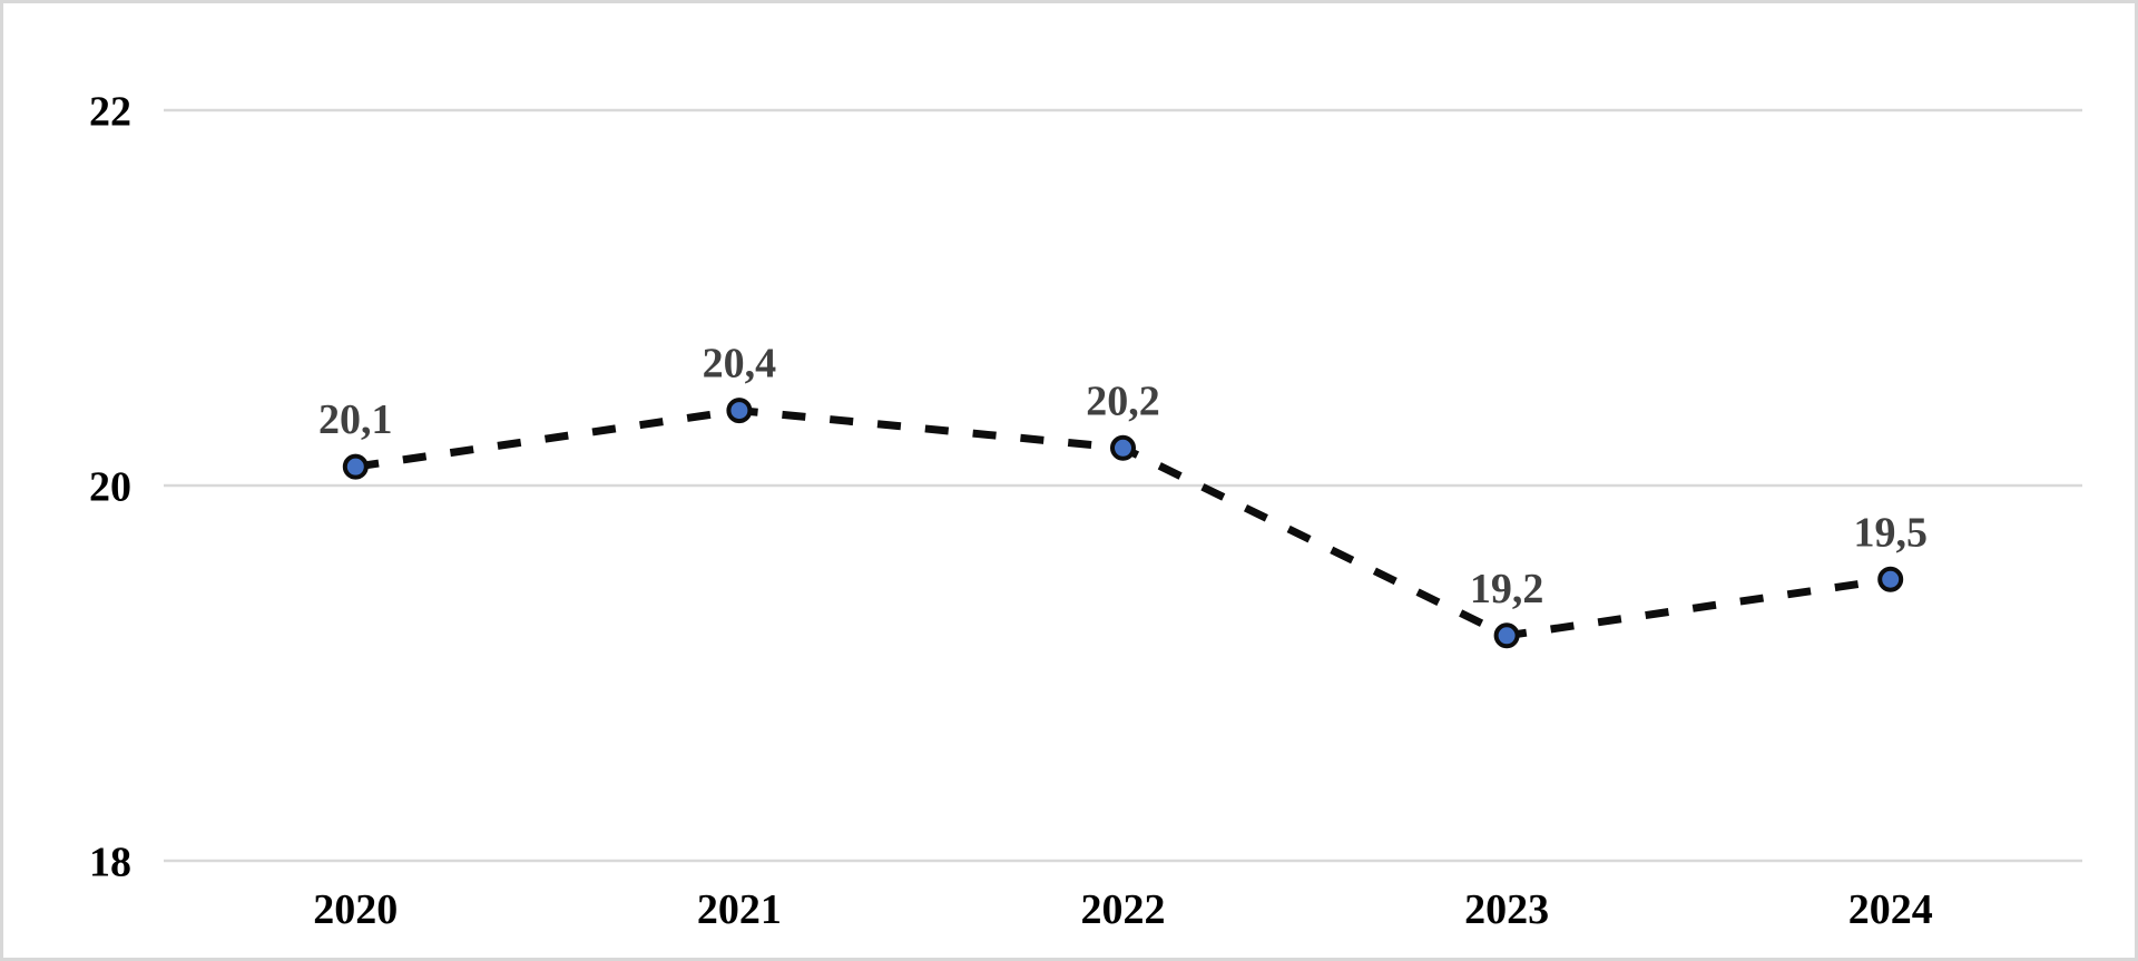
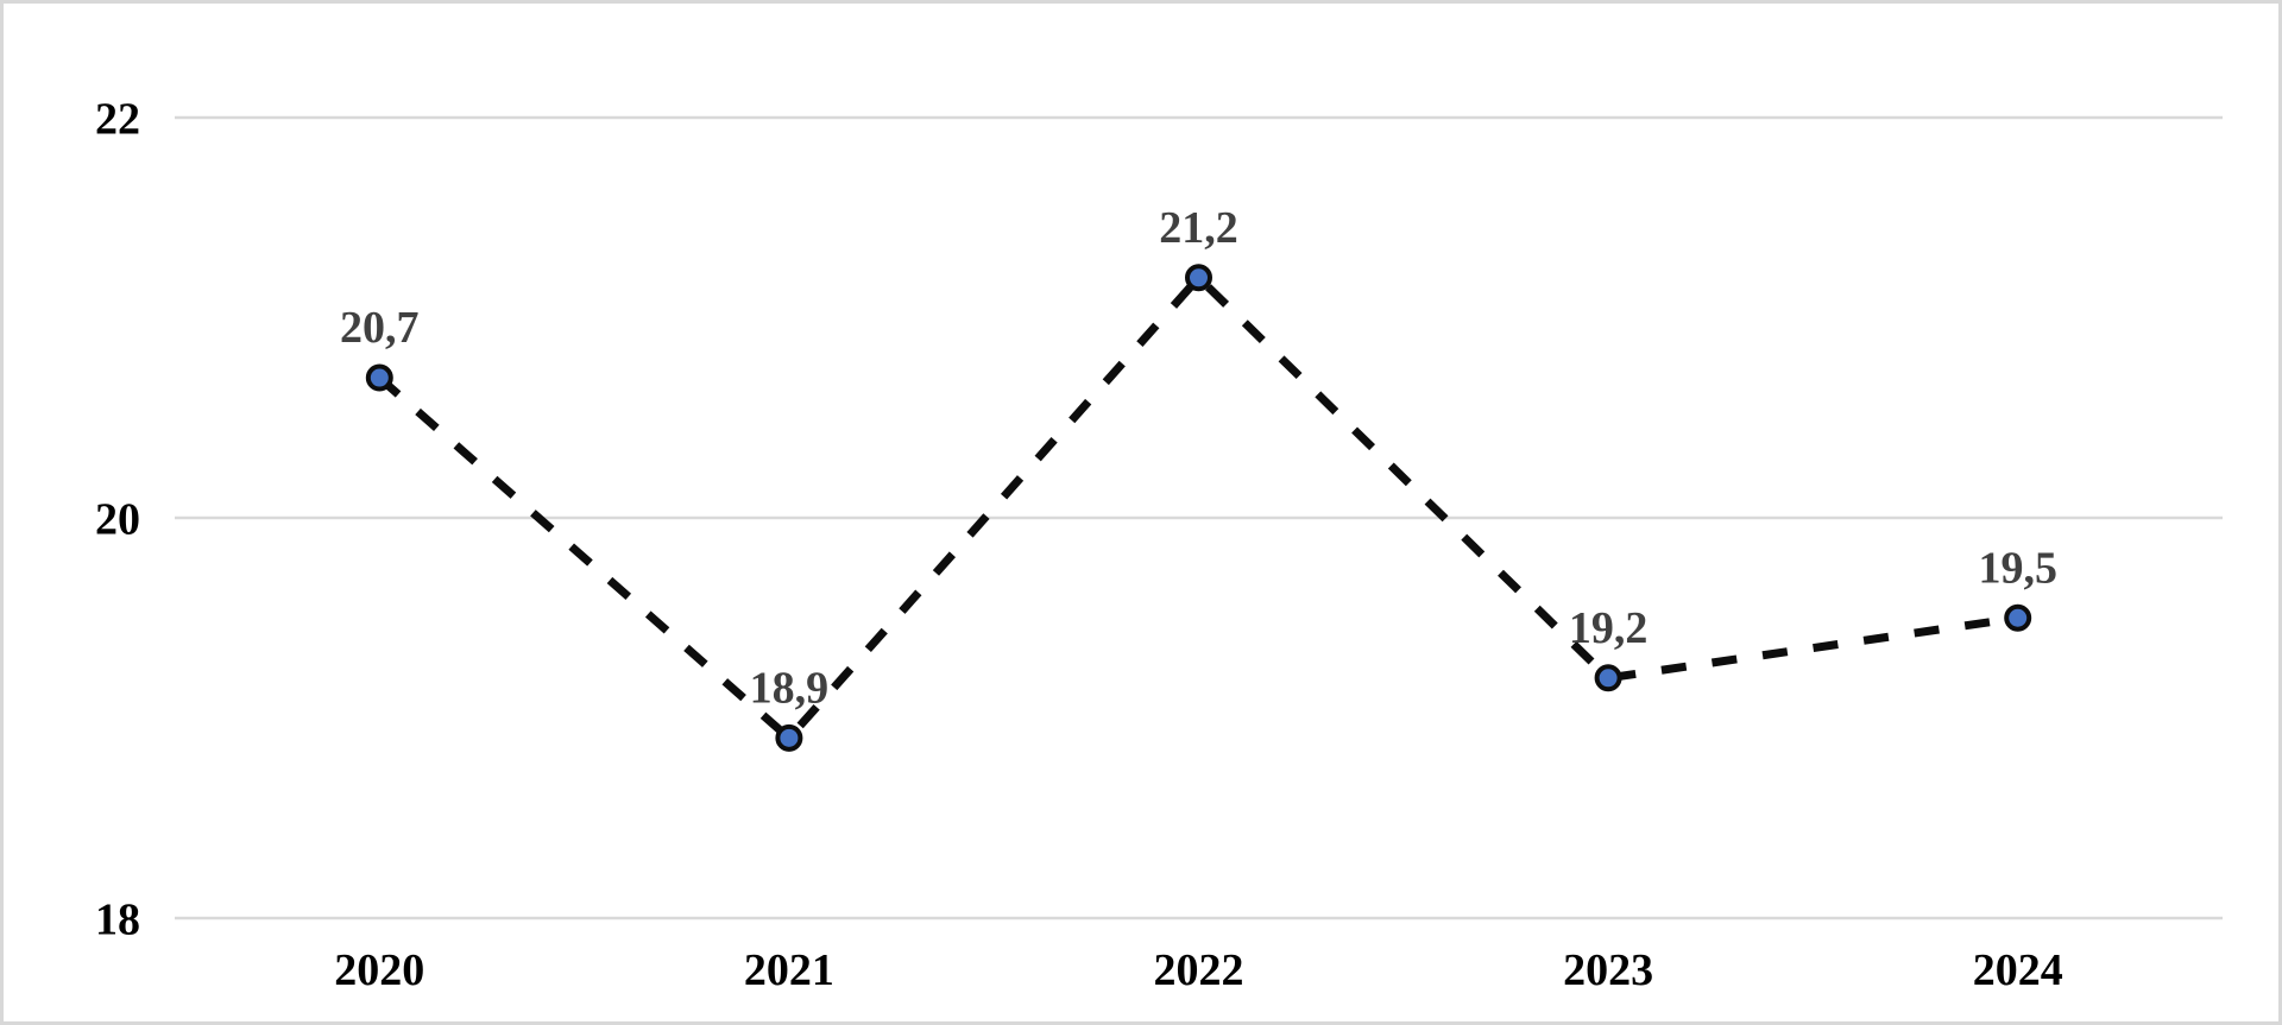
2020: 20,1 -> 20,7
2021: 20,4 -> 18,9
2022: 20,2 -> 21,2
